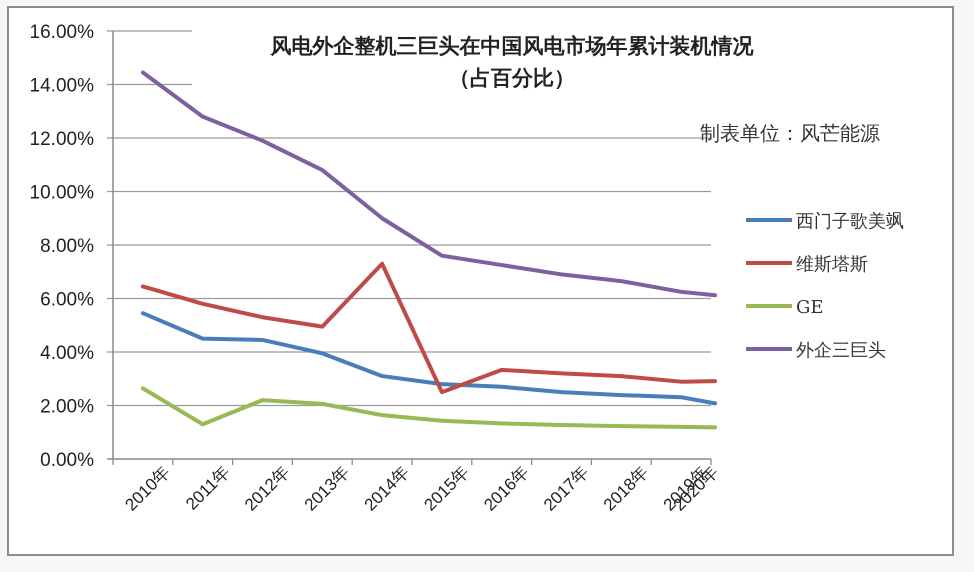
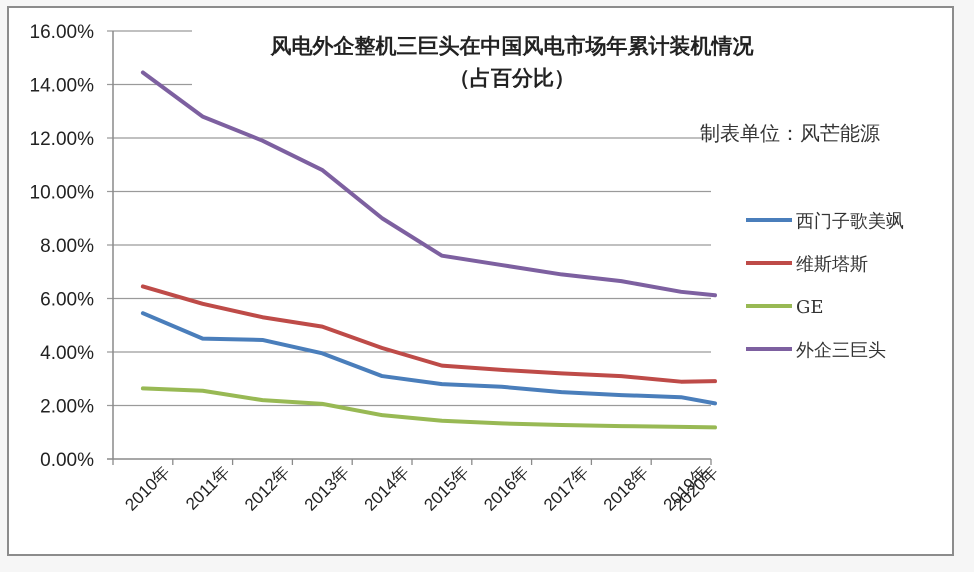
GE/2011年: 1.3% -> 2.5%
维斯塔斯/2014年: 7.3% -> 4.2%
维斯塔斯/2015年: 2.5% -> 3.5%
